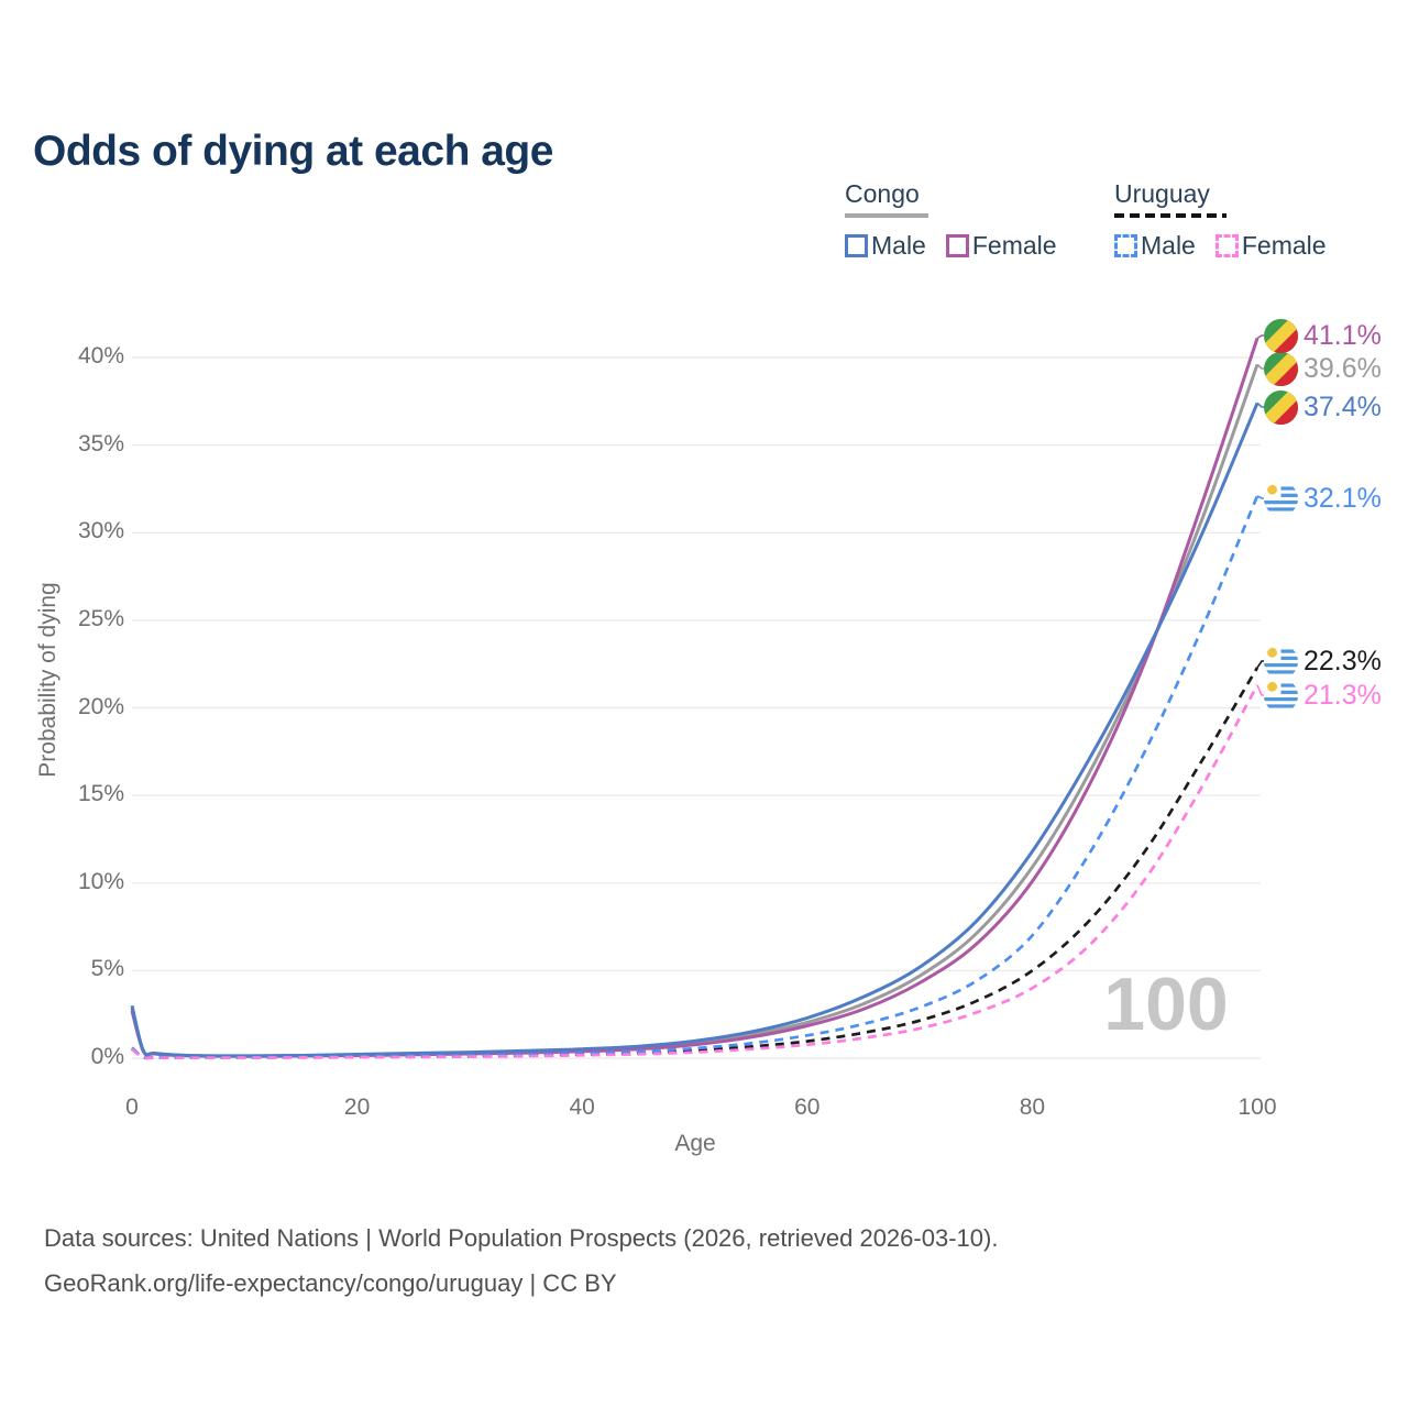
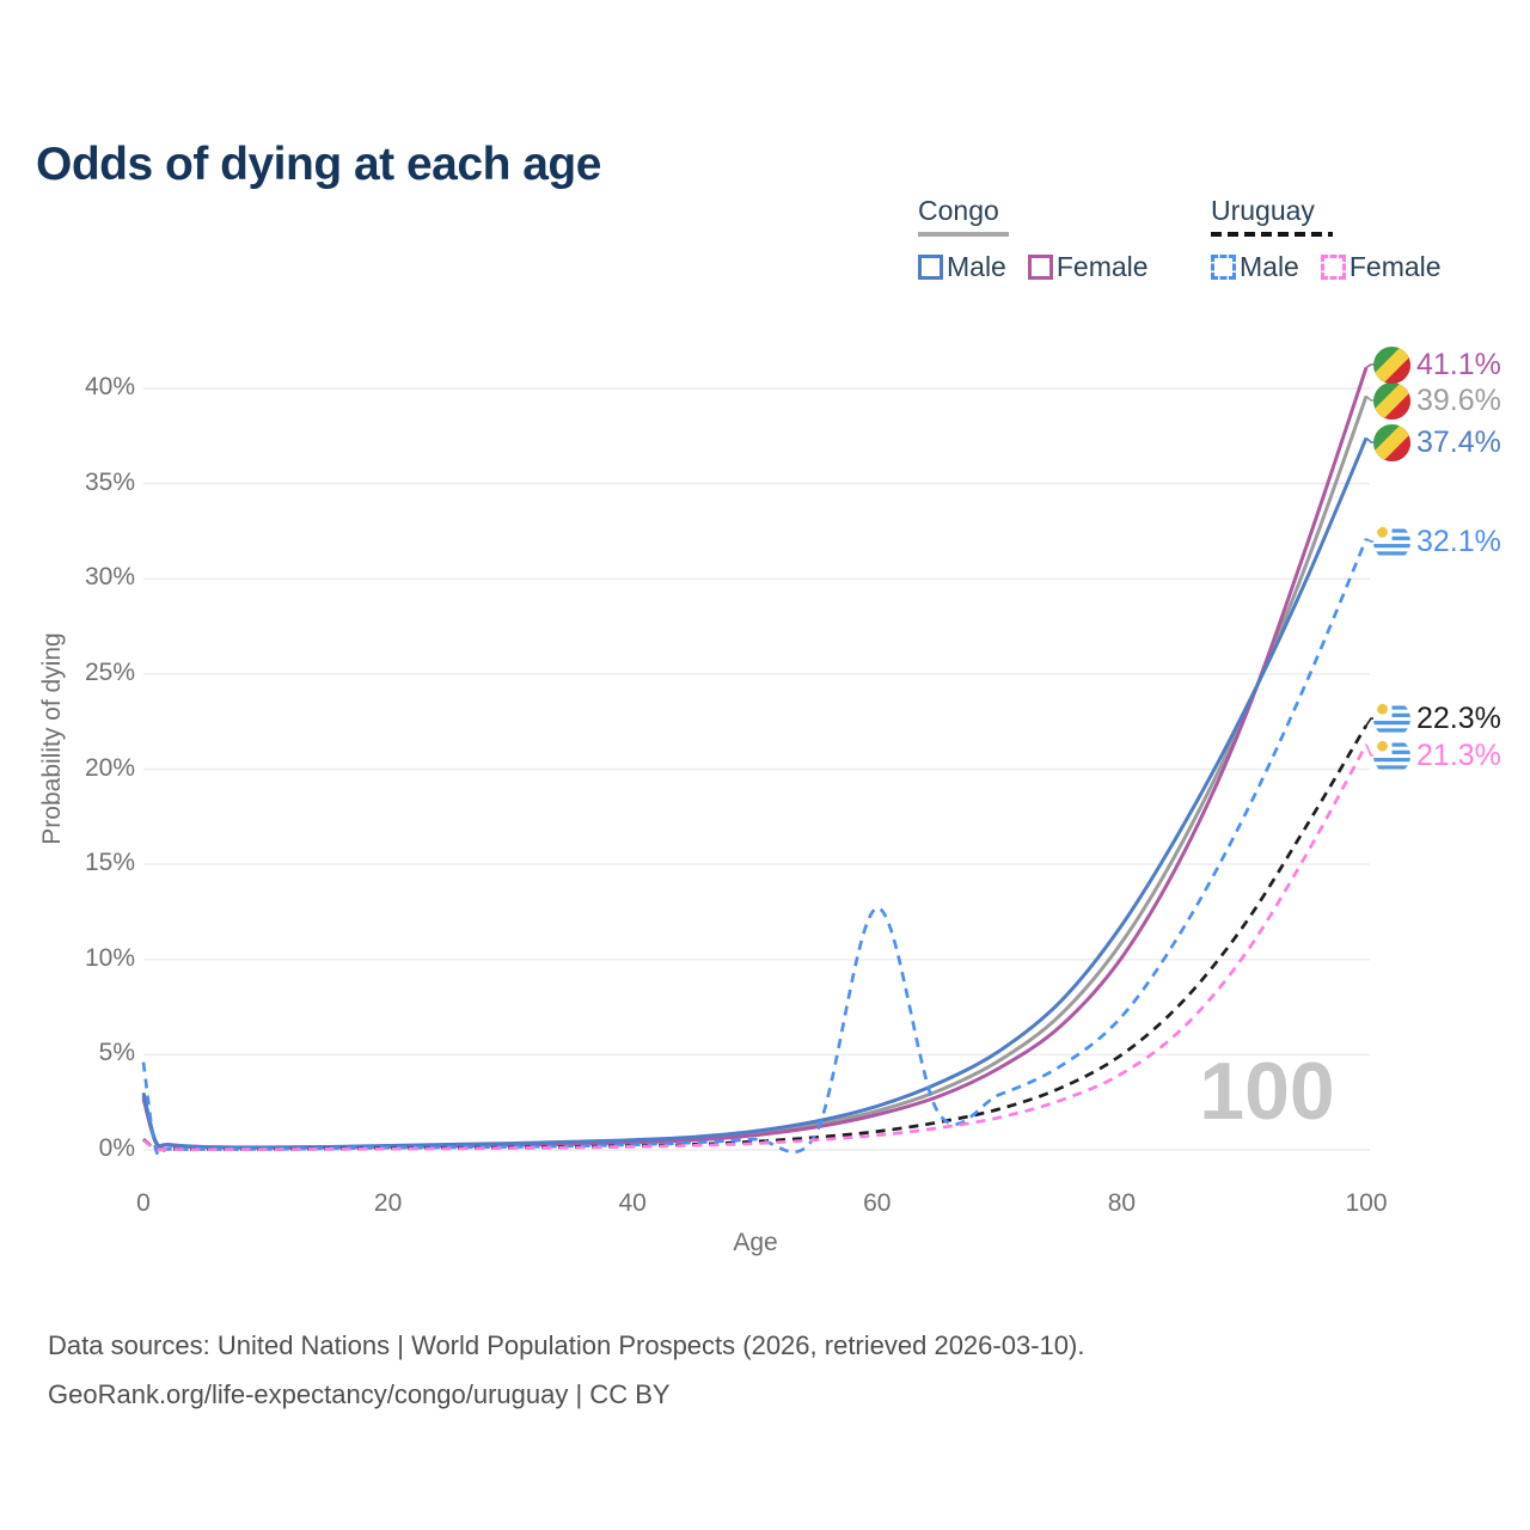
Uruguay Male/0: 0.6% -> 4.6%
Uruguay Male/60: 1.3% -> 12.7%
